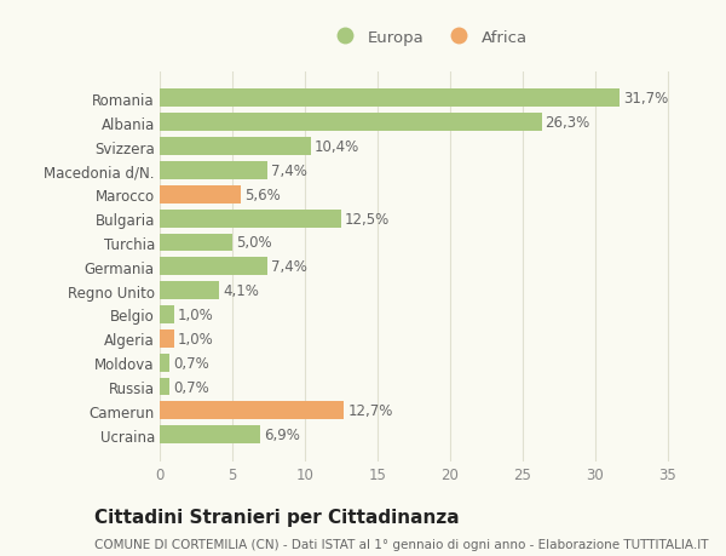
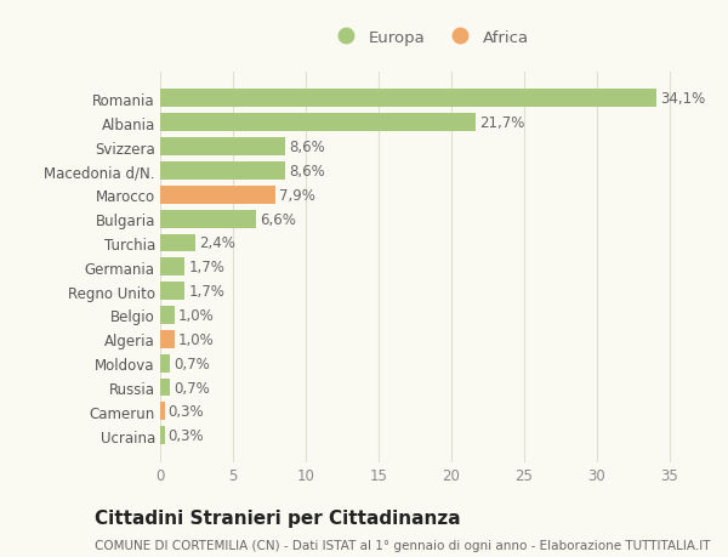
Romania: 31,7% -> 34,1%
Albania: 26,3% -> 21,7%
Svizzera: 10,4% -> 8,6%
Macedonia d/N.: 7,4% -> 8,6%
Marocco: 5,6% -> 7,9%
Bulgaria: 12,5% -> 6,6%
Turchia: 5,0% -> 2,4%
Germania: 7,4% -> 1,7%
Regno Unito: 4,1% -> 1,7%
Camerun: 12,7% -> 0,3%
Ucraina: 6,9% -> 0,3%
